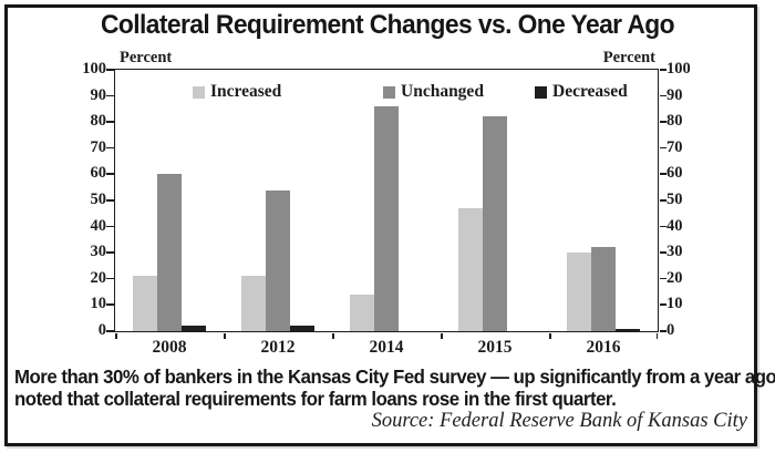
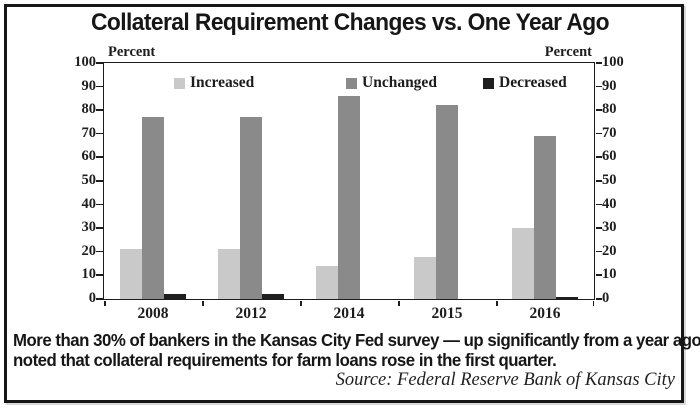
Unchanged/2008: 60 -> 77
Unchanged/2012: 54 -> 77
Increased/2015: 47 -> 18
Unchanged/2016: 32 -> 69
